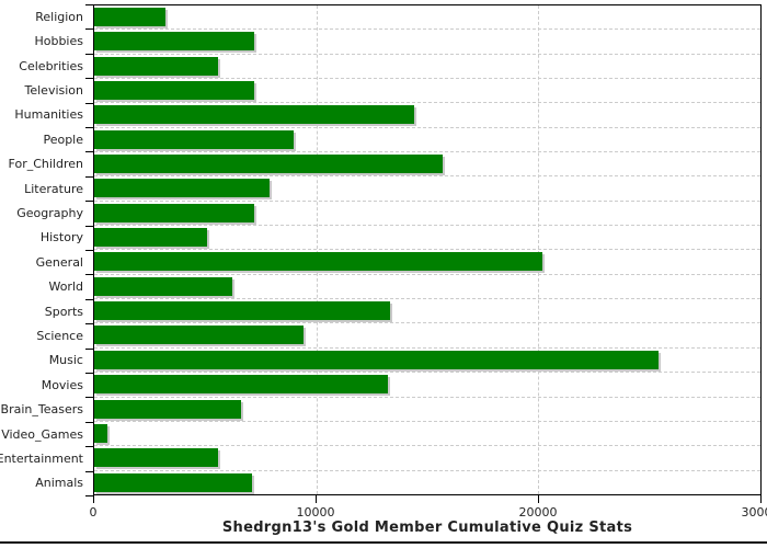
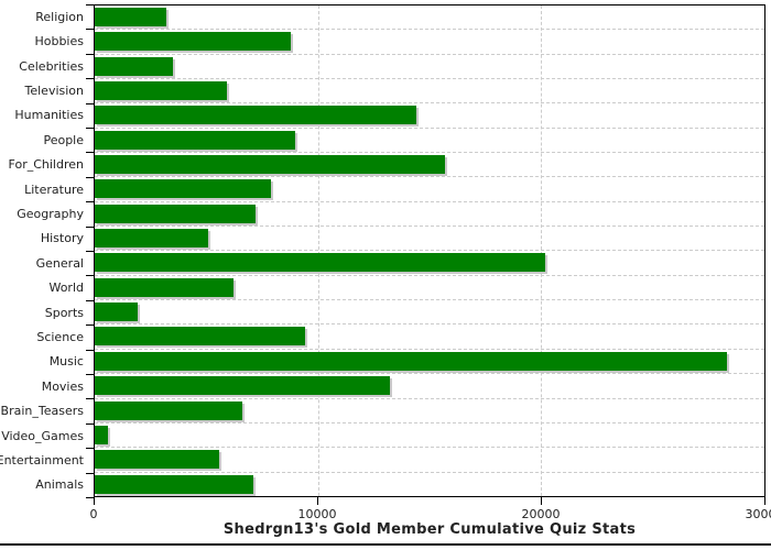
Hobbies: 7200 -> 8800
Celebrities: 5600 -> 3500
Television: 7200 -> 5900
Sports: 13300 -> 1900
Music: 25400 -> 28300
